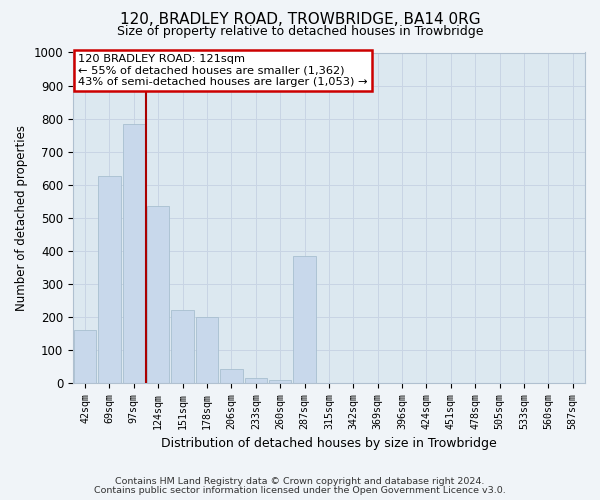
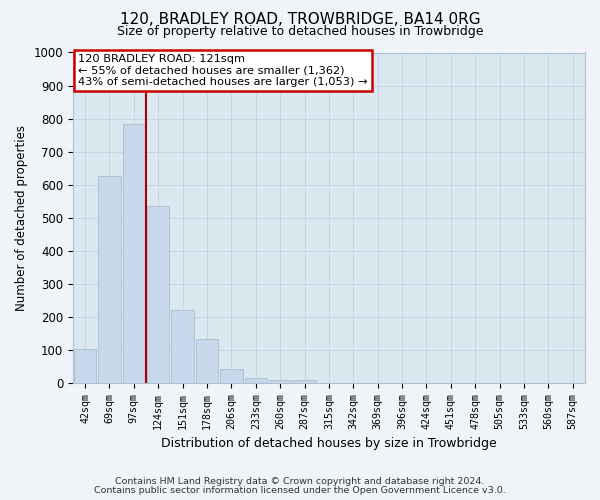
42sqm: 160 -> 102
178sqm: 200 -> 134
287sqm: 385 -> 10
